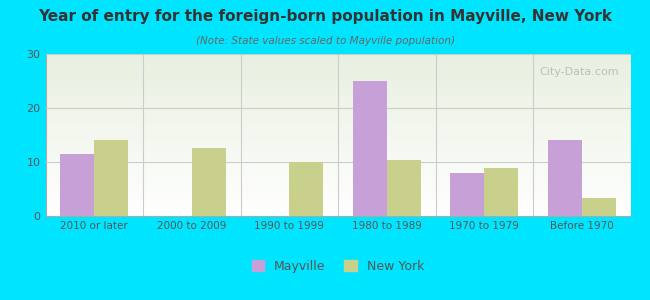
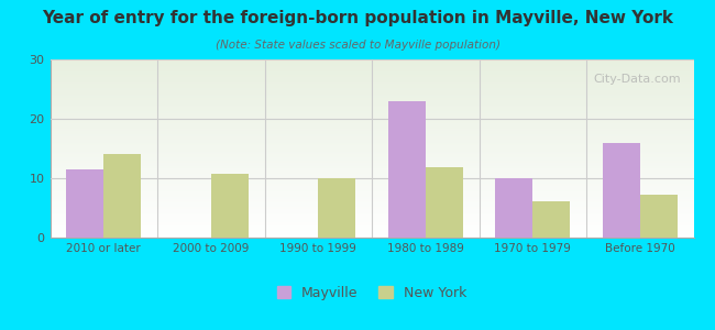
New York/2000 to 2009: 12.6 -> 10.7
Mayville/1980 to 1989: 25.0 -> 23.0
New York/1980 to 1989: 10.4 -> 11.8
Mayville/1970 to 1979: 8.0 -> 10.0
New York/1970 to 1979: 8.8 -> 6.2
Mayville/Before 1970: 14.0 -> 16.0
New York/Before 1970: 3.4 -> 7.2
